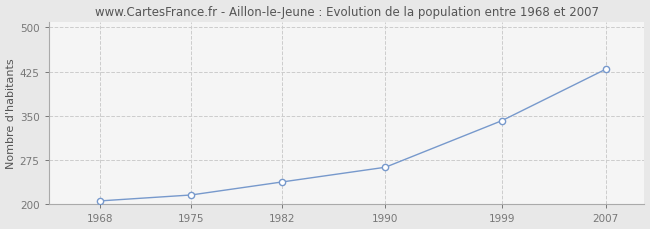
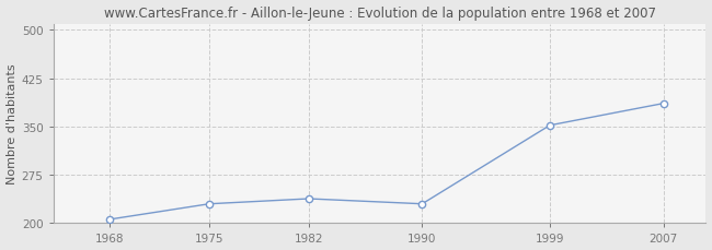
1975: 216 -> 230
1990: 263 -> 230
1999: 342 -> 352
2007: 429 -> 386
